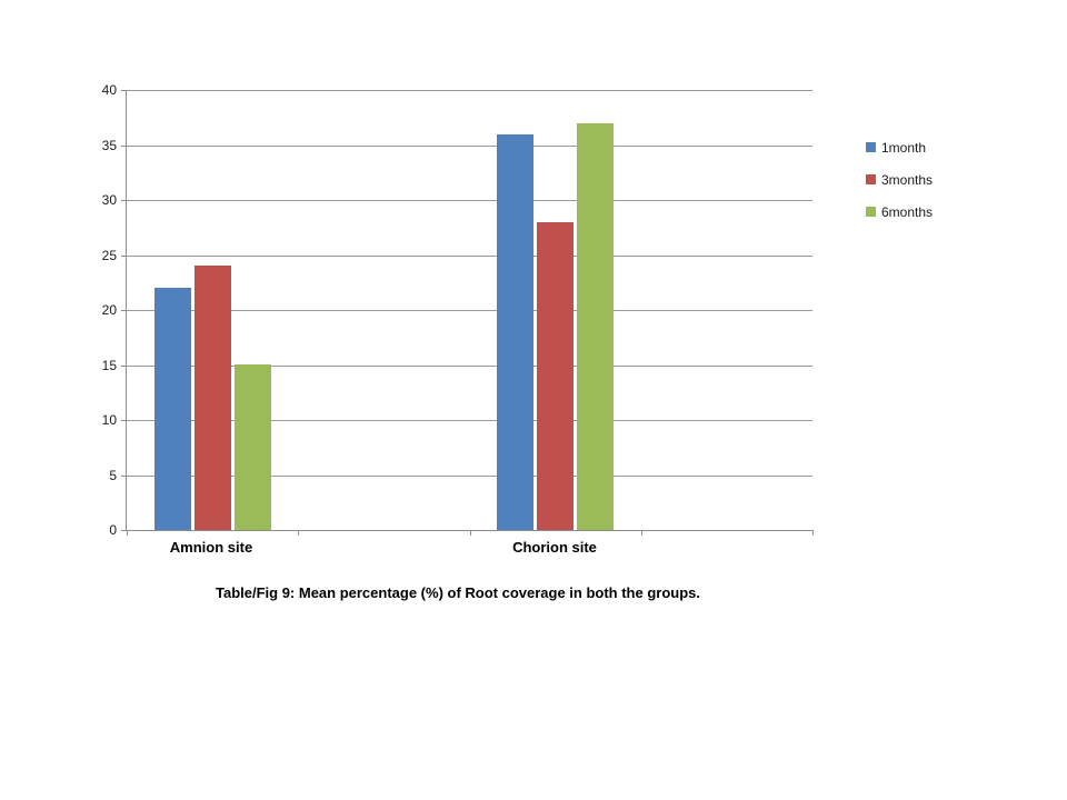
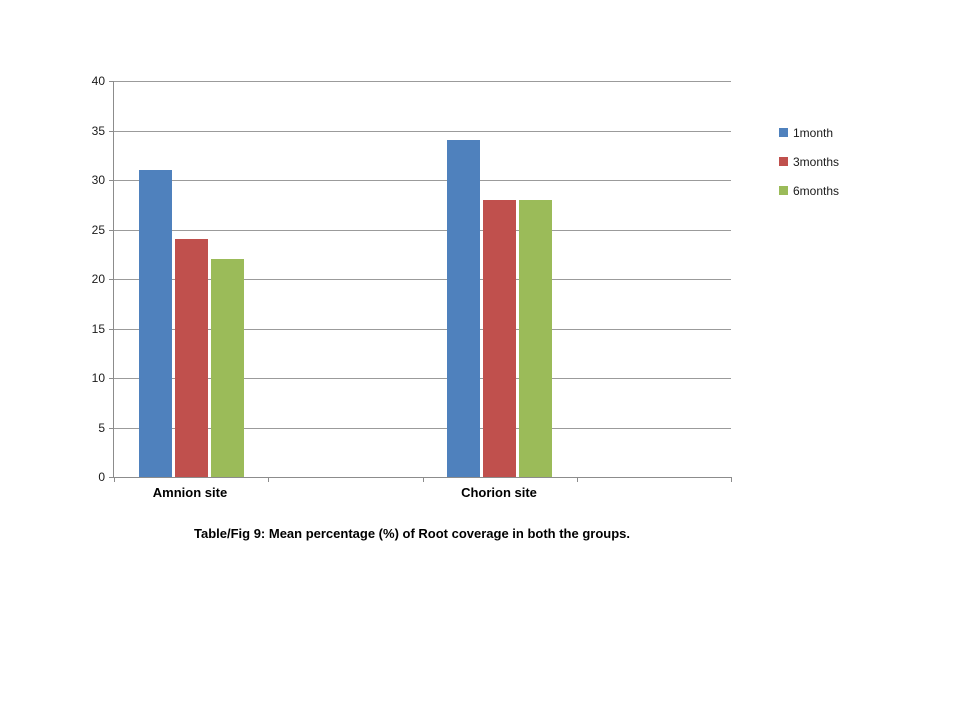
1month/Amnion site: 22 -> 31
6months/Amnion site: 15 -> 22
1month/Chorion site: 36 -> 34
6months/Chorion site: 37 -> 28
